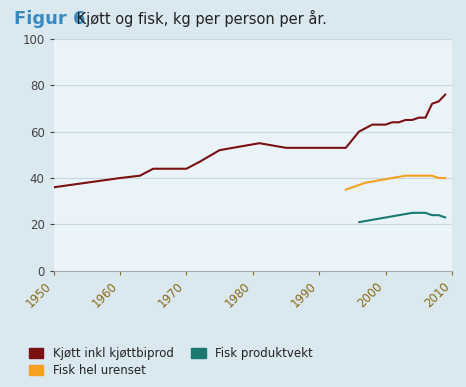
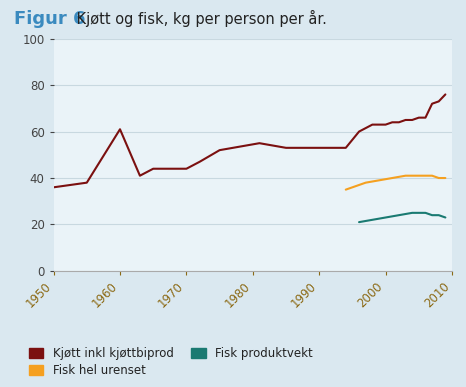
Kjøtt inkl kjøttbiprod/1960: 40 -> 61
